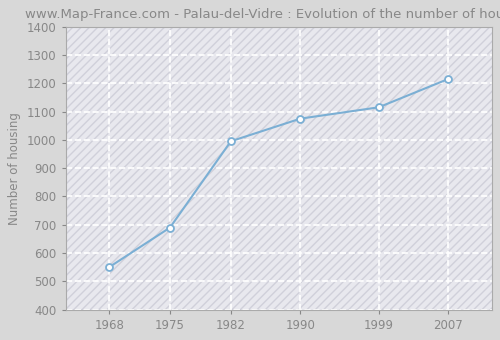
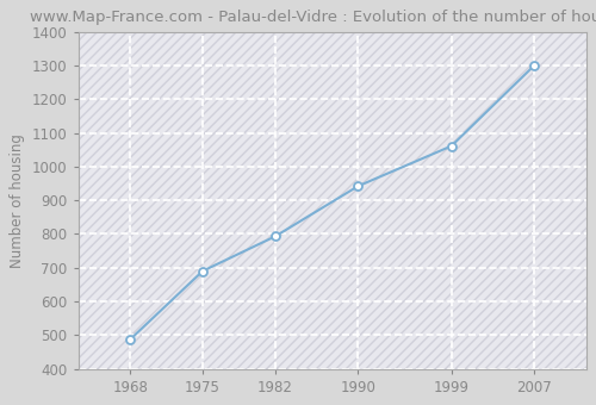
1968: 550 -> 487
1982: 995 -> 793
1990: 1075 -> 942
1999: 1115 -> 1061
2007: 1215 -> 1300
